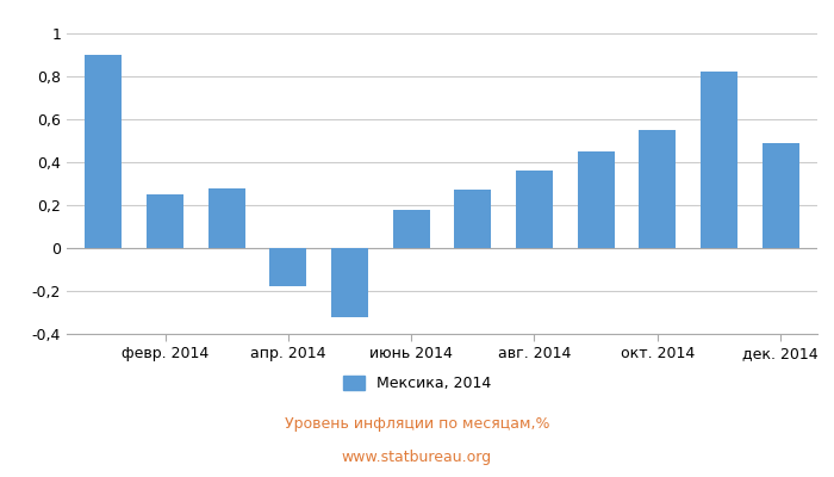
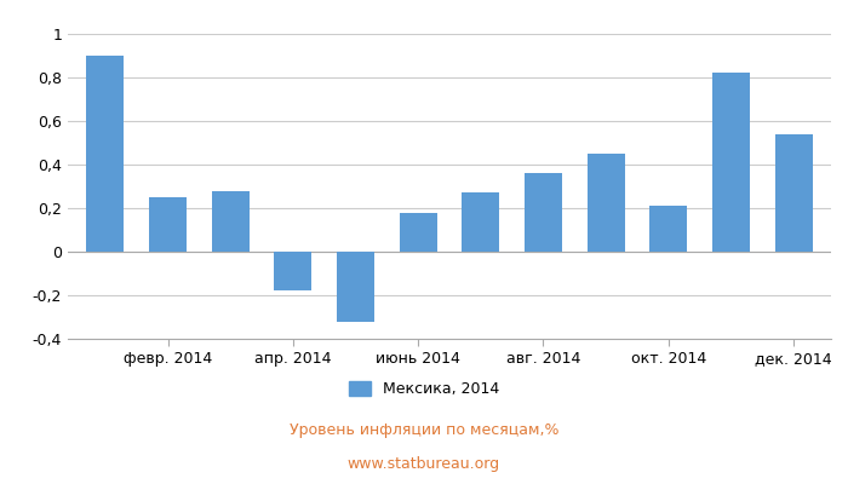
окт. 2014: 0,55 -> 0,21
дек. 2014: 0,49 -> 0,54
